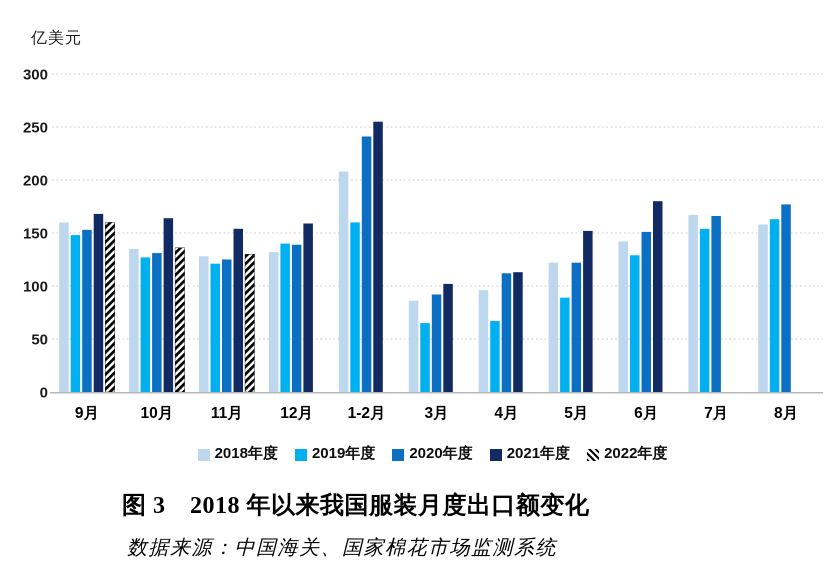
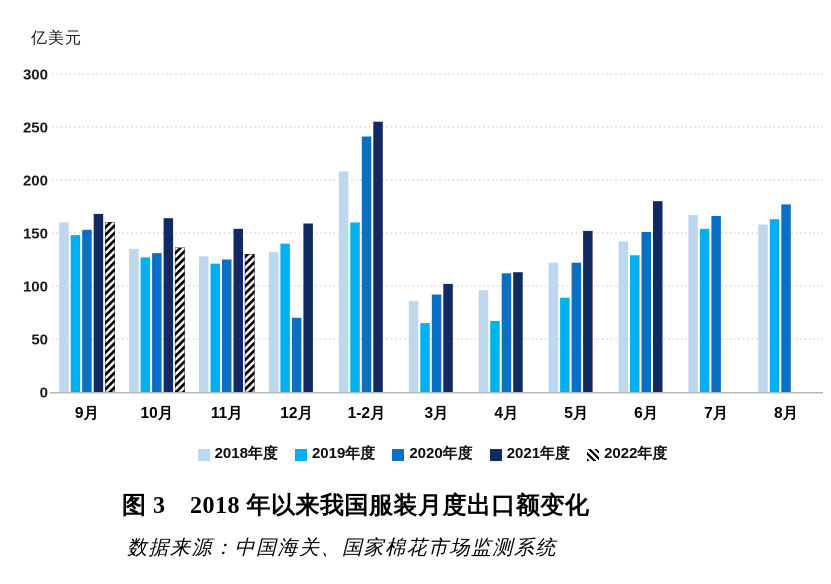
2020年度/12月: 139 -> 70
